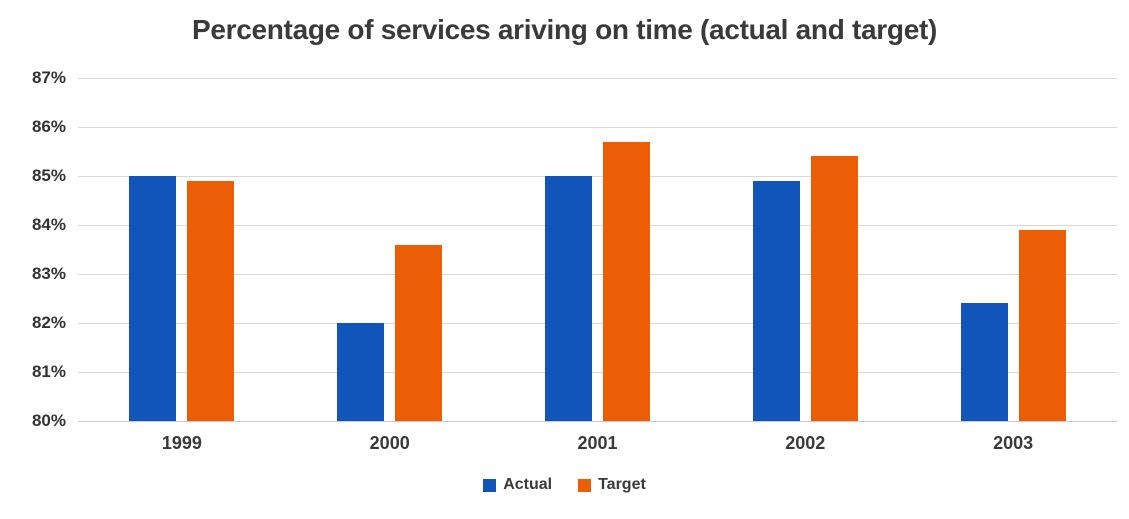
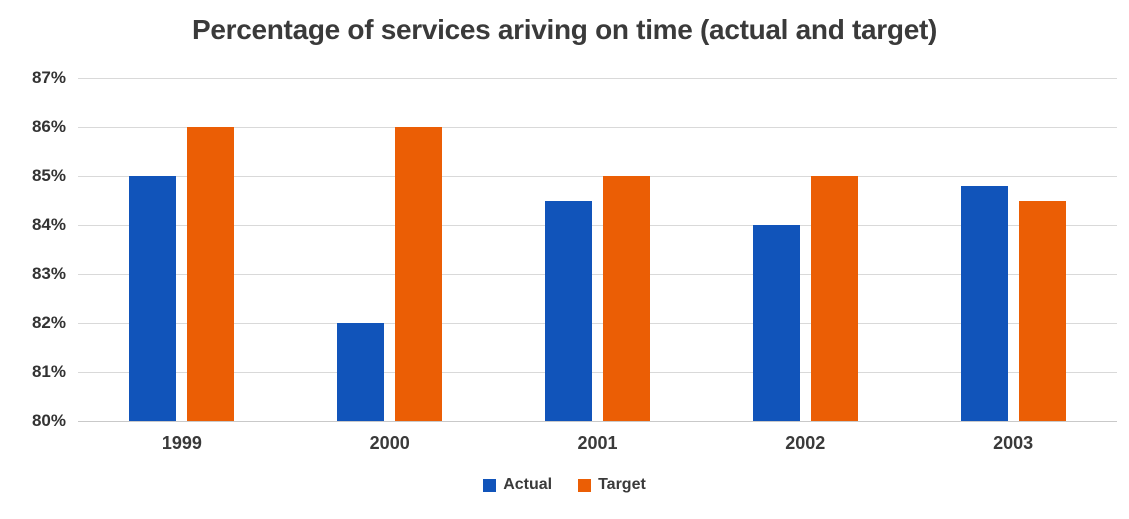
Target/1999: 84.9% -> 86.0%
Target/2000: 83.6% -> 86.0%
Actual/2001: 85.0% -> 84.5%
Target/2001: 85.7% -> 85.0%
Actual/2002: 84.9% -> 84.0%
Target/2002: 85.4% -> 85.0%
Actual/2003: 82.4% -> 84.8%
Target/2003: 83.9% -> 84.5%
